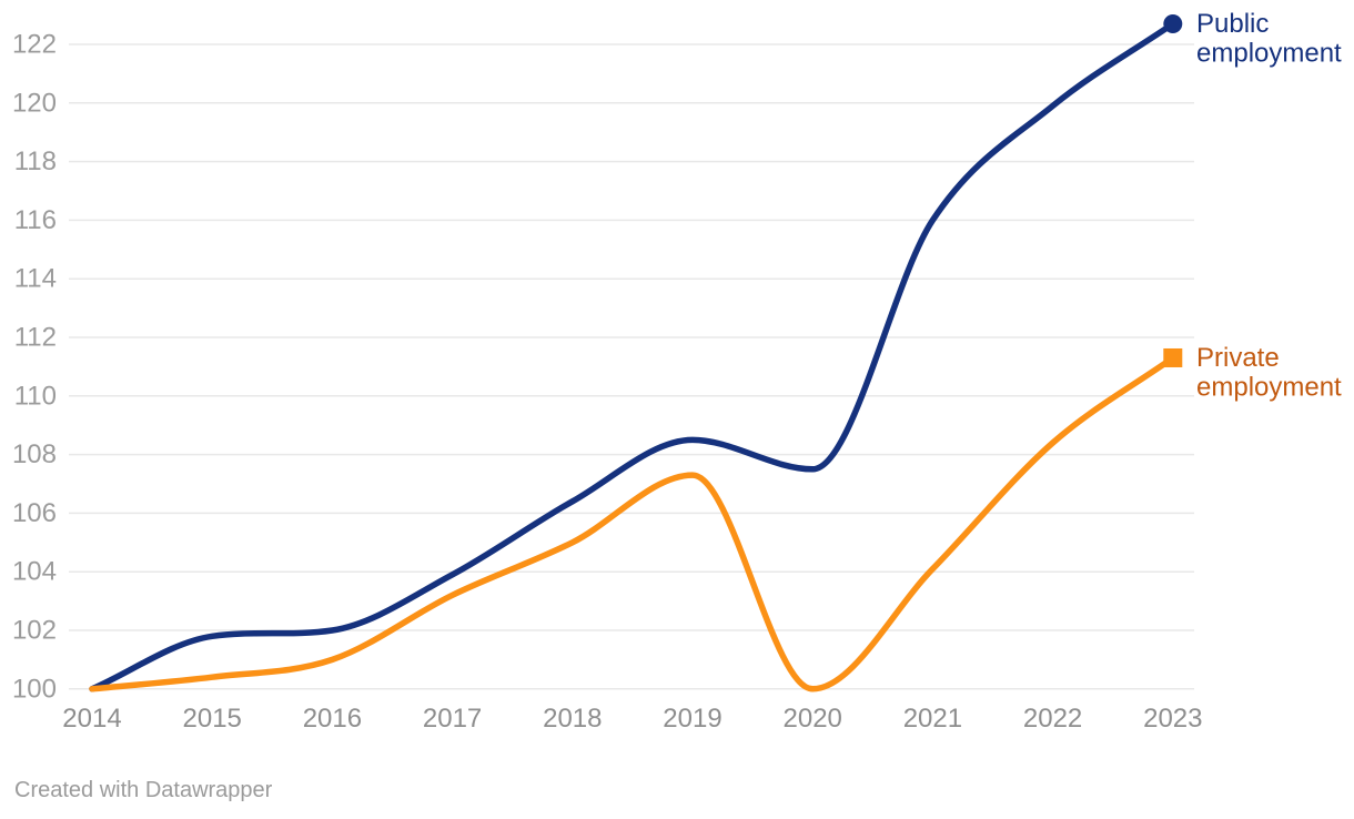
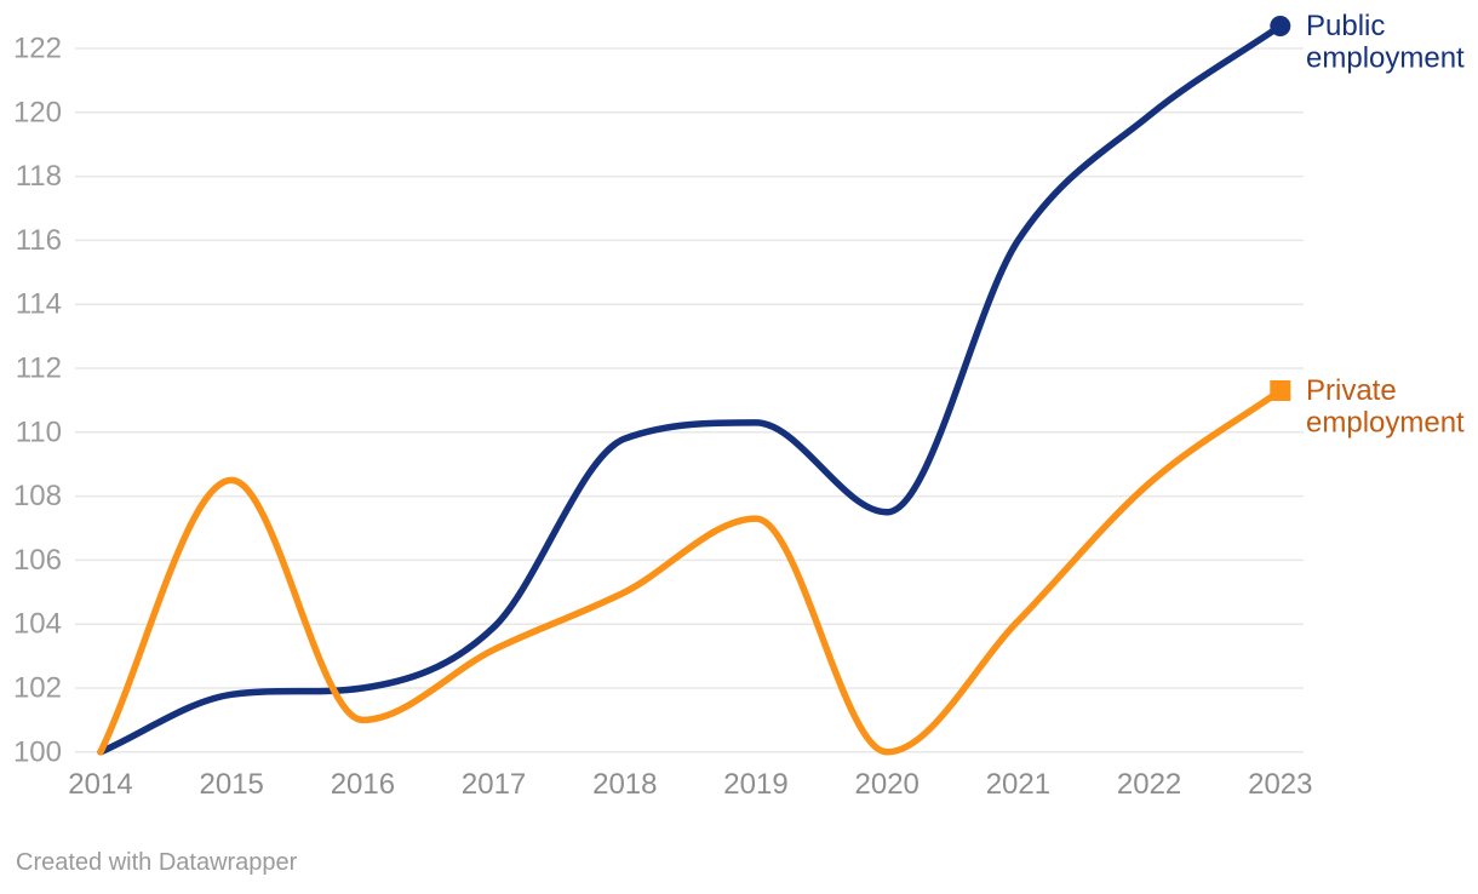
Private employment/2015: 100.4 -> 108.5
Public employment/2018: 106.4 -> 109.8
Public employment/2019: 108.5 -> 110.3
